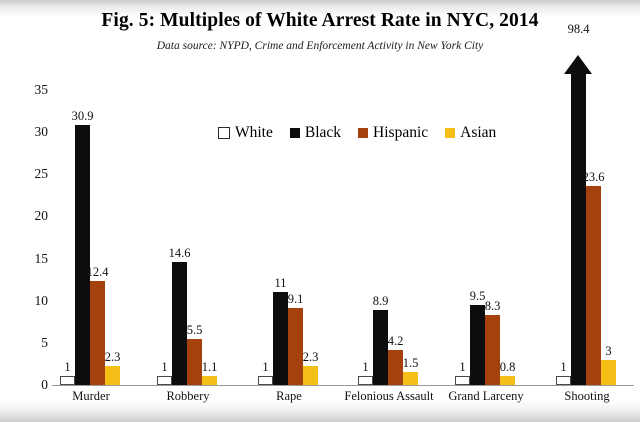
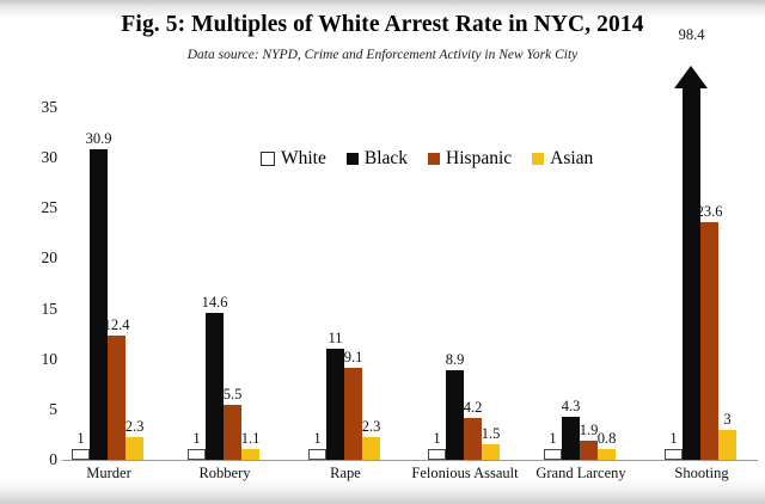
Black/Grand Larceny: 9.5 -> 4.3
Hispanic/Grand Larceny: 8.3 -> 1.9
